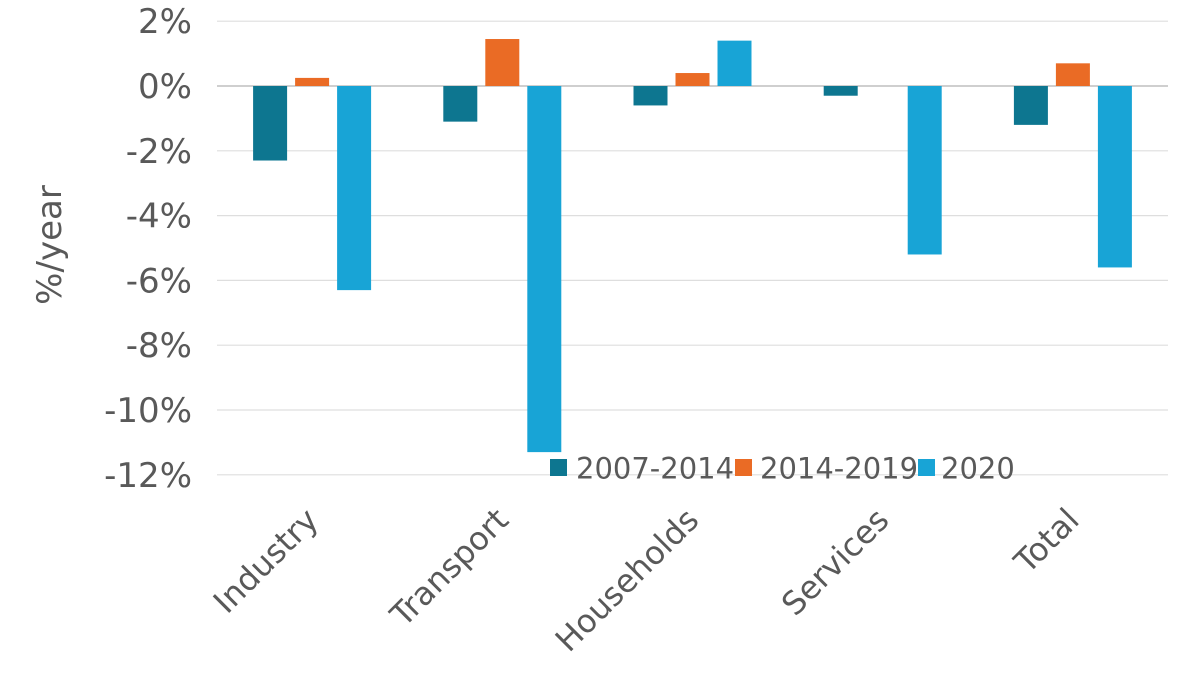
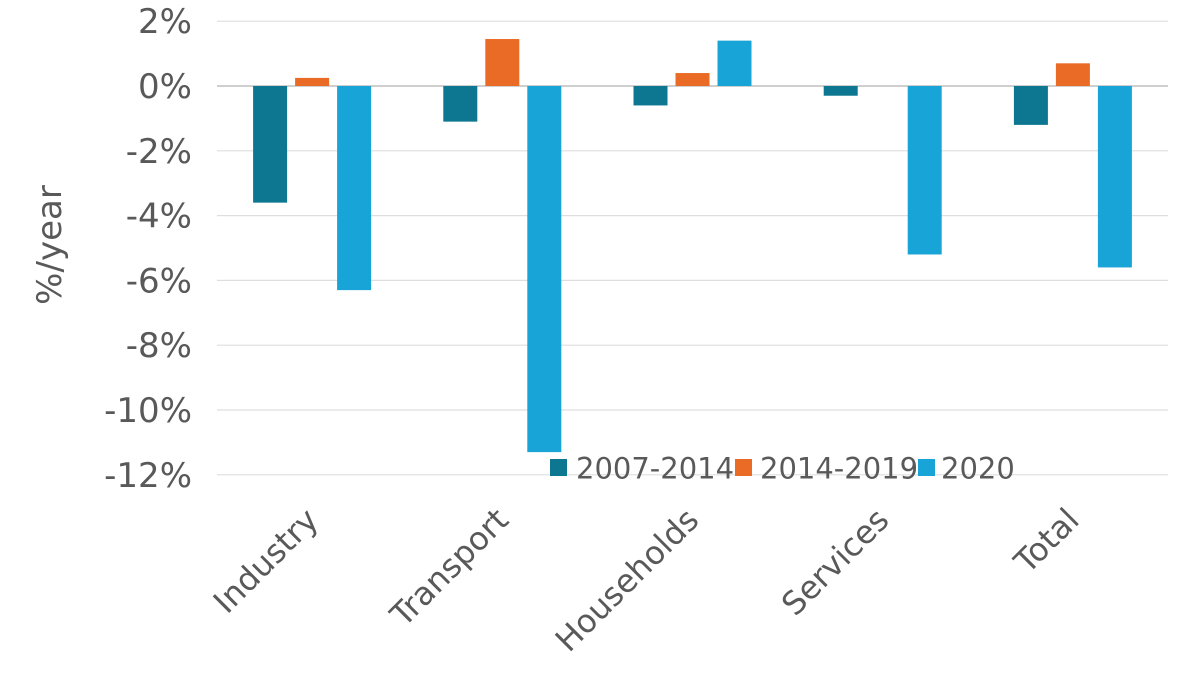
2007-2014/Industry: -2.3% -> -3.6%
